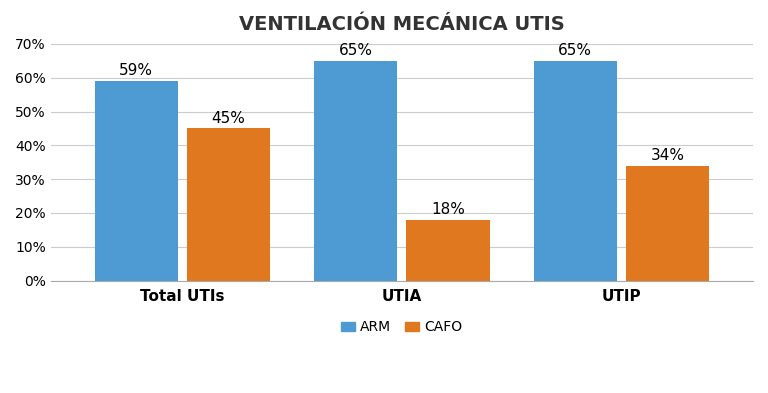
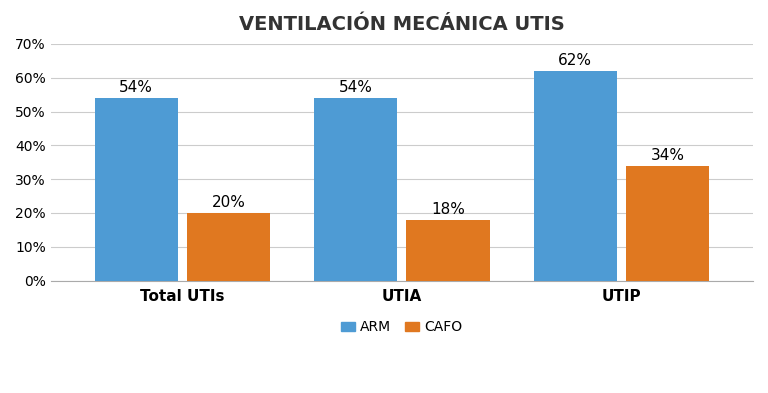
ARM/Total UTIs: 59% -> 54%
CAFO/Total UTIs: 45% -> 20%
ARM/UTIA: 65% -> 54%
ARM/UTIP: 65% -> 62%
